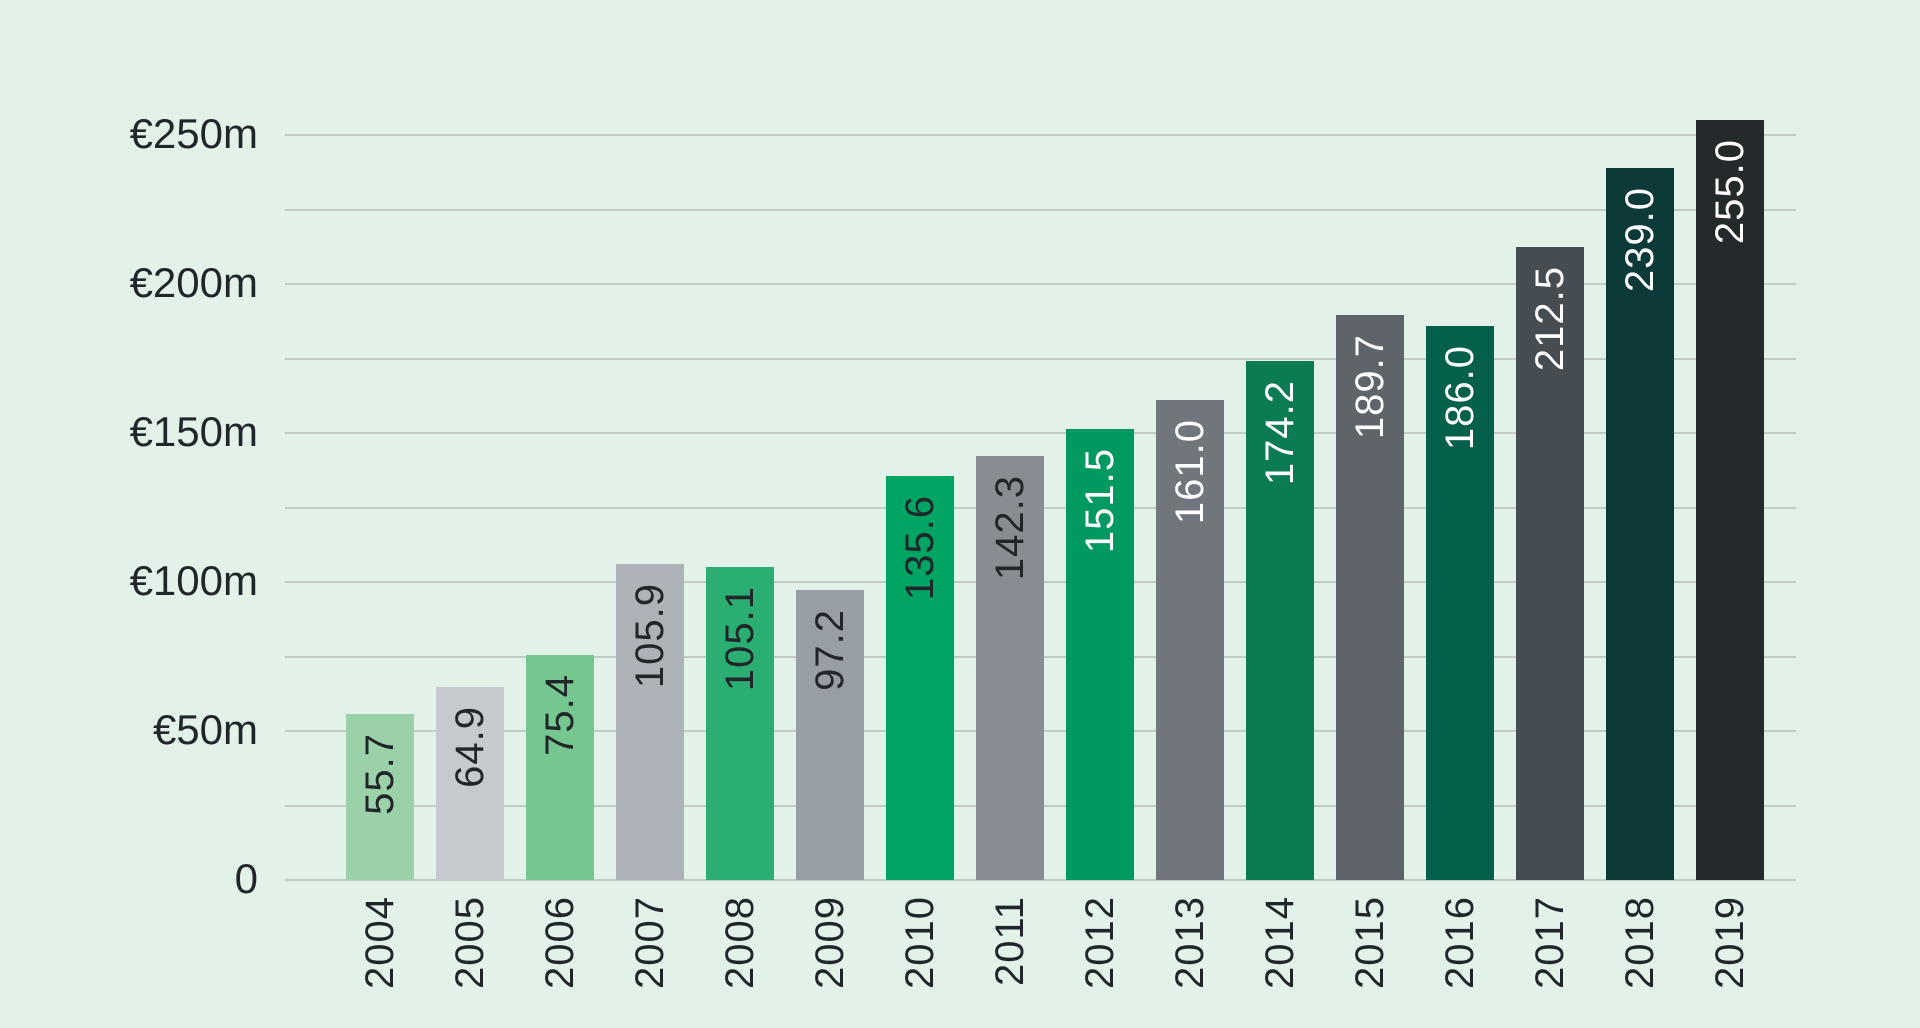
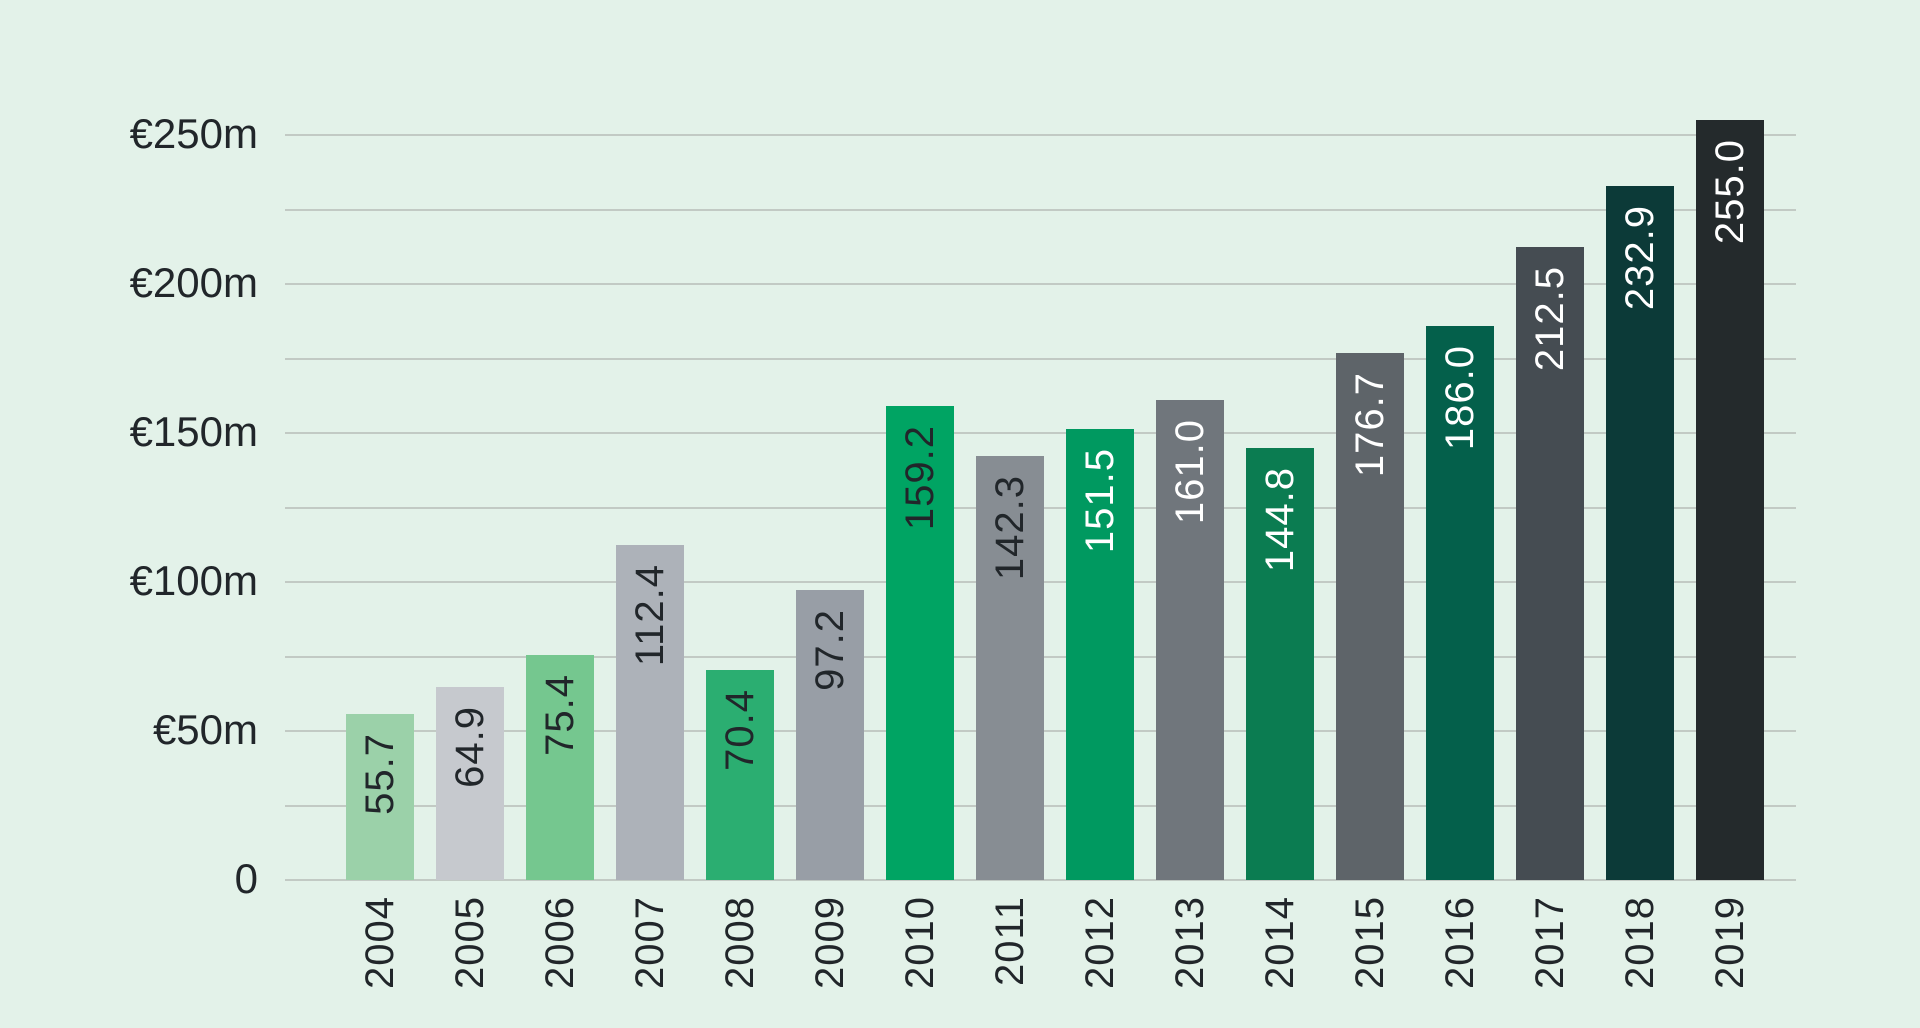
2007: 105.9 -> 112.4
2008: 105.1 -> 70.4
2010: 135.6 -> 159.2
2014: 174.2 -> 144.8
2015: 189.7 -> 176.7
2018: 239.0 -> 232.9
